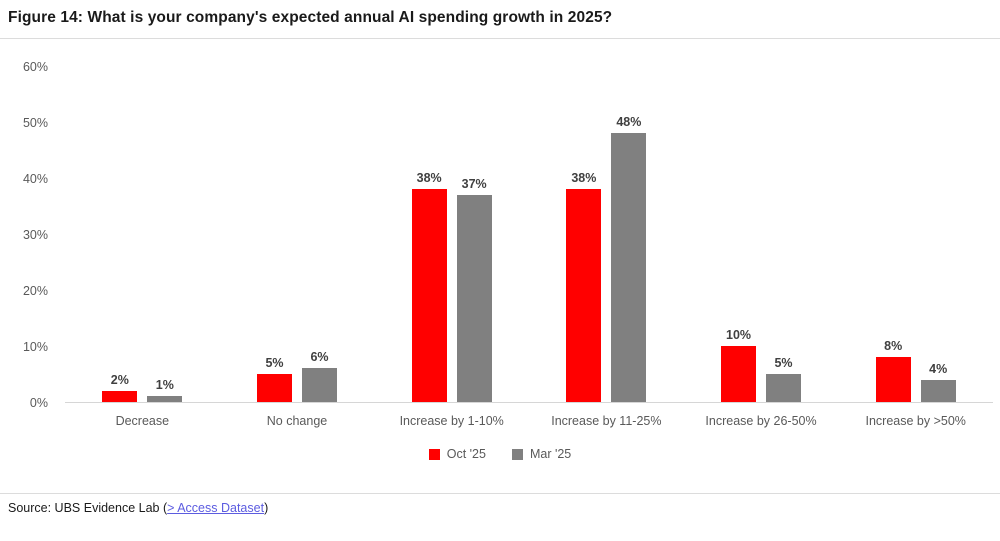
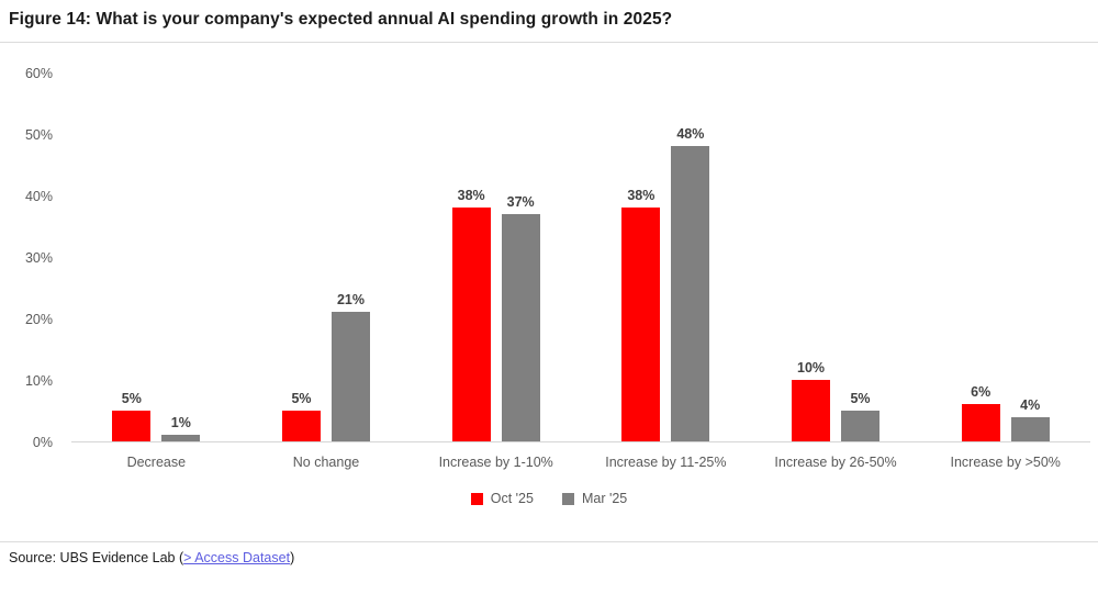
Oct '25/Decrease: 2% -> 5%
Mar '25/No change: 6% -> 21%
Oct '25/Increase by >50%: 8% -> 6%
